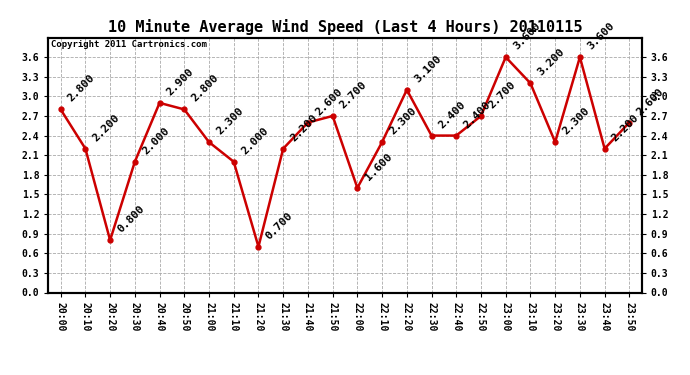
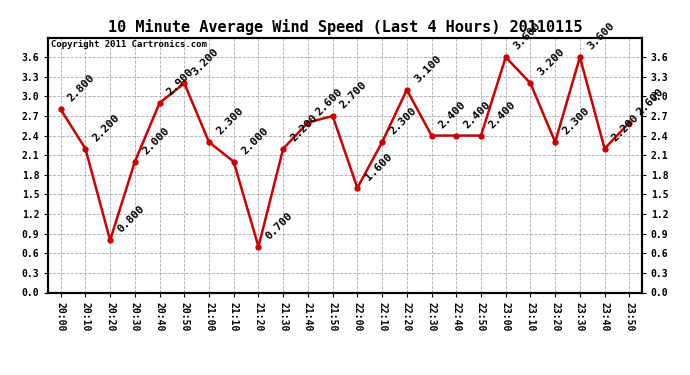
20:50: 2.800 -> 3.200
22:50: 2.700 -> 2.400
